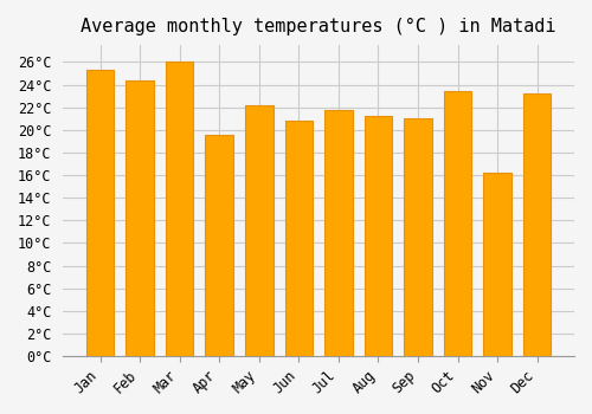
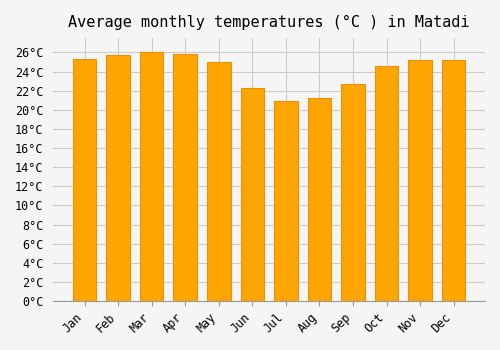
Feb: 24.4°C -> 25.7°C
Apr: 19.6°C -> 25.8°C
May: 22.2°C -> 25.0°C
Jun: 20.8°C -> 22.3°C
Jul: 21.8°C -> 20.9°C
Sep: 21.0°C -> 22.7°C
Oct: 23.4°C -> 24.6°C
Nov: 16.2°C -> 25.2°C
Dec: 23.2°C -> 25.2°C
